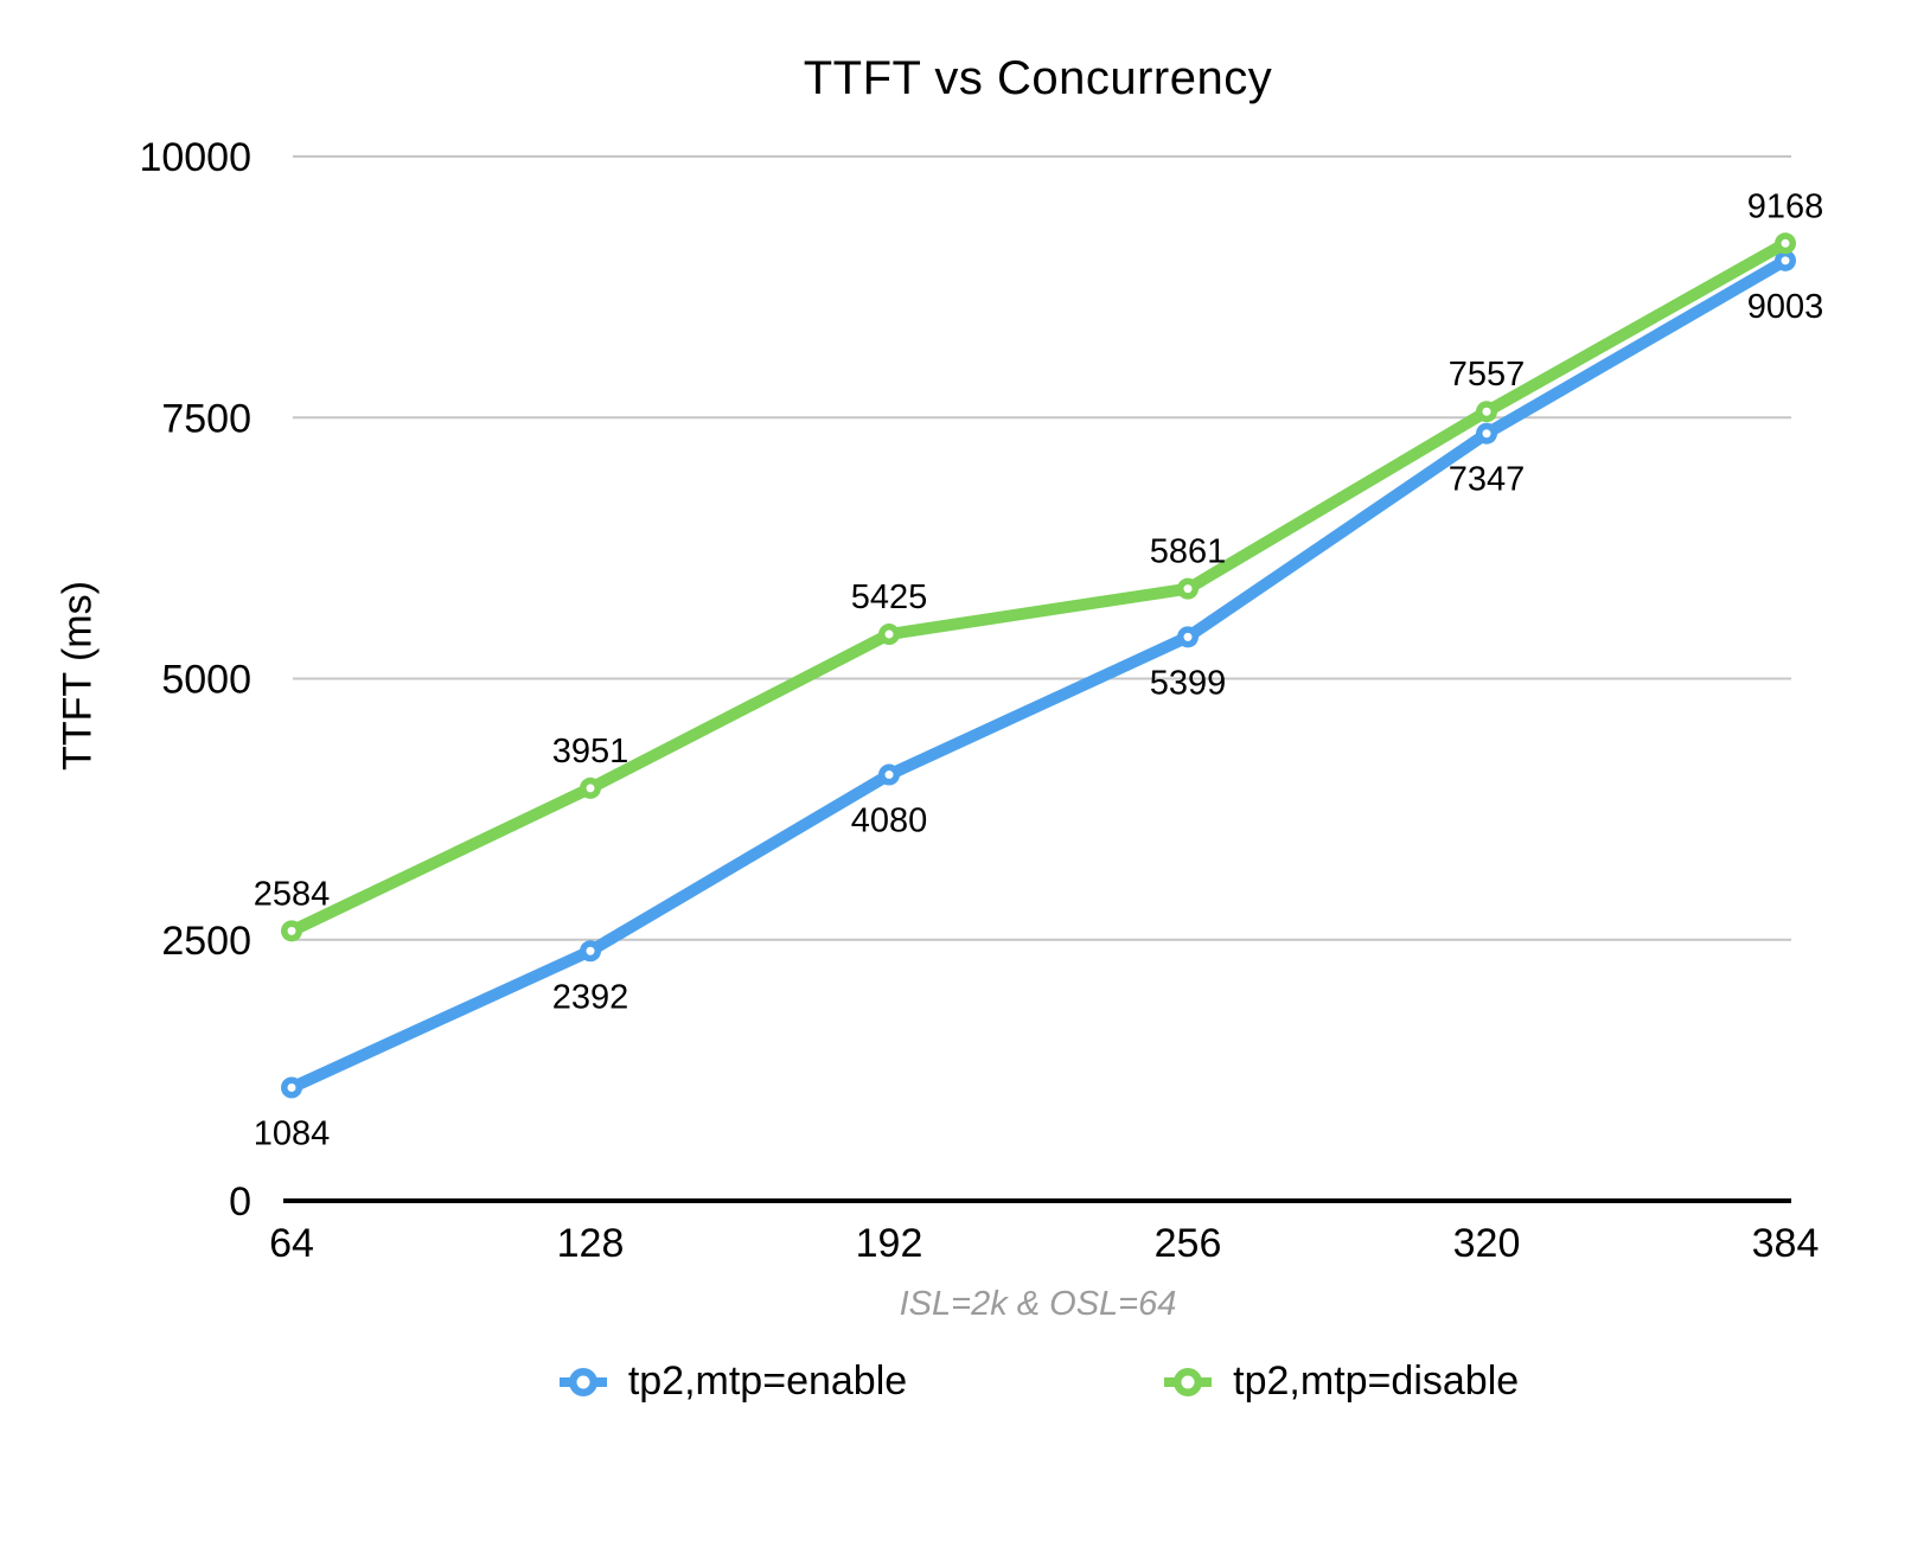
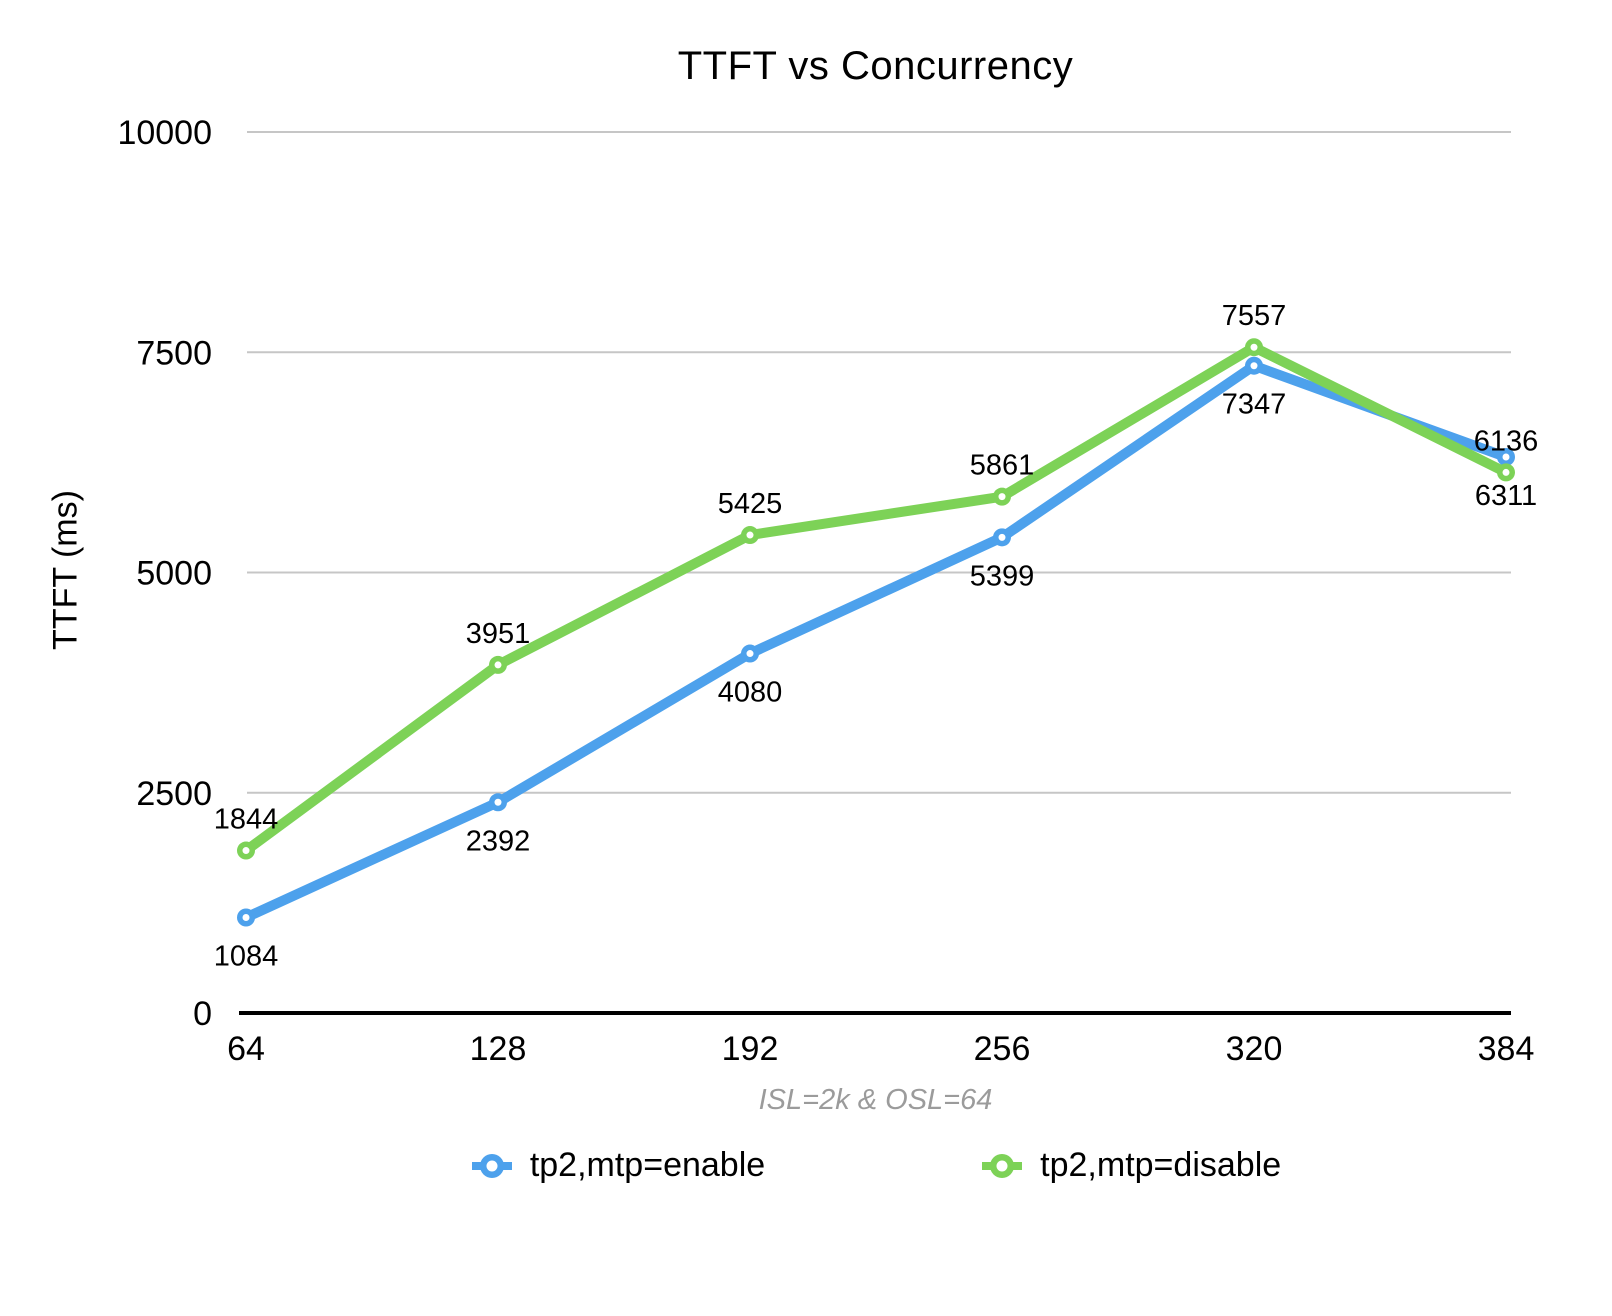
tp2,mtp=disable/64: 2584 -> 1844
tp2,mtp=enable/384: 9003 -> 6311
tp2,mtp=disable/384: 9168 -> 6136
